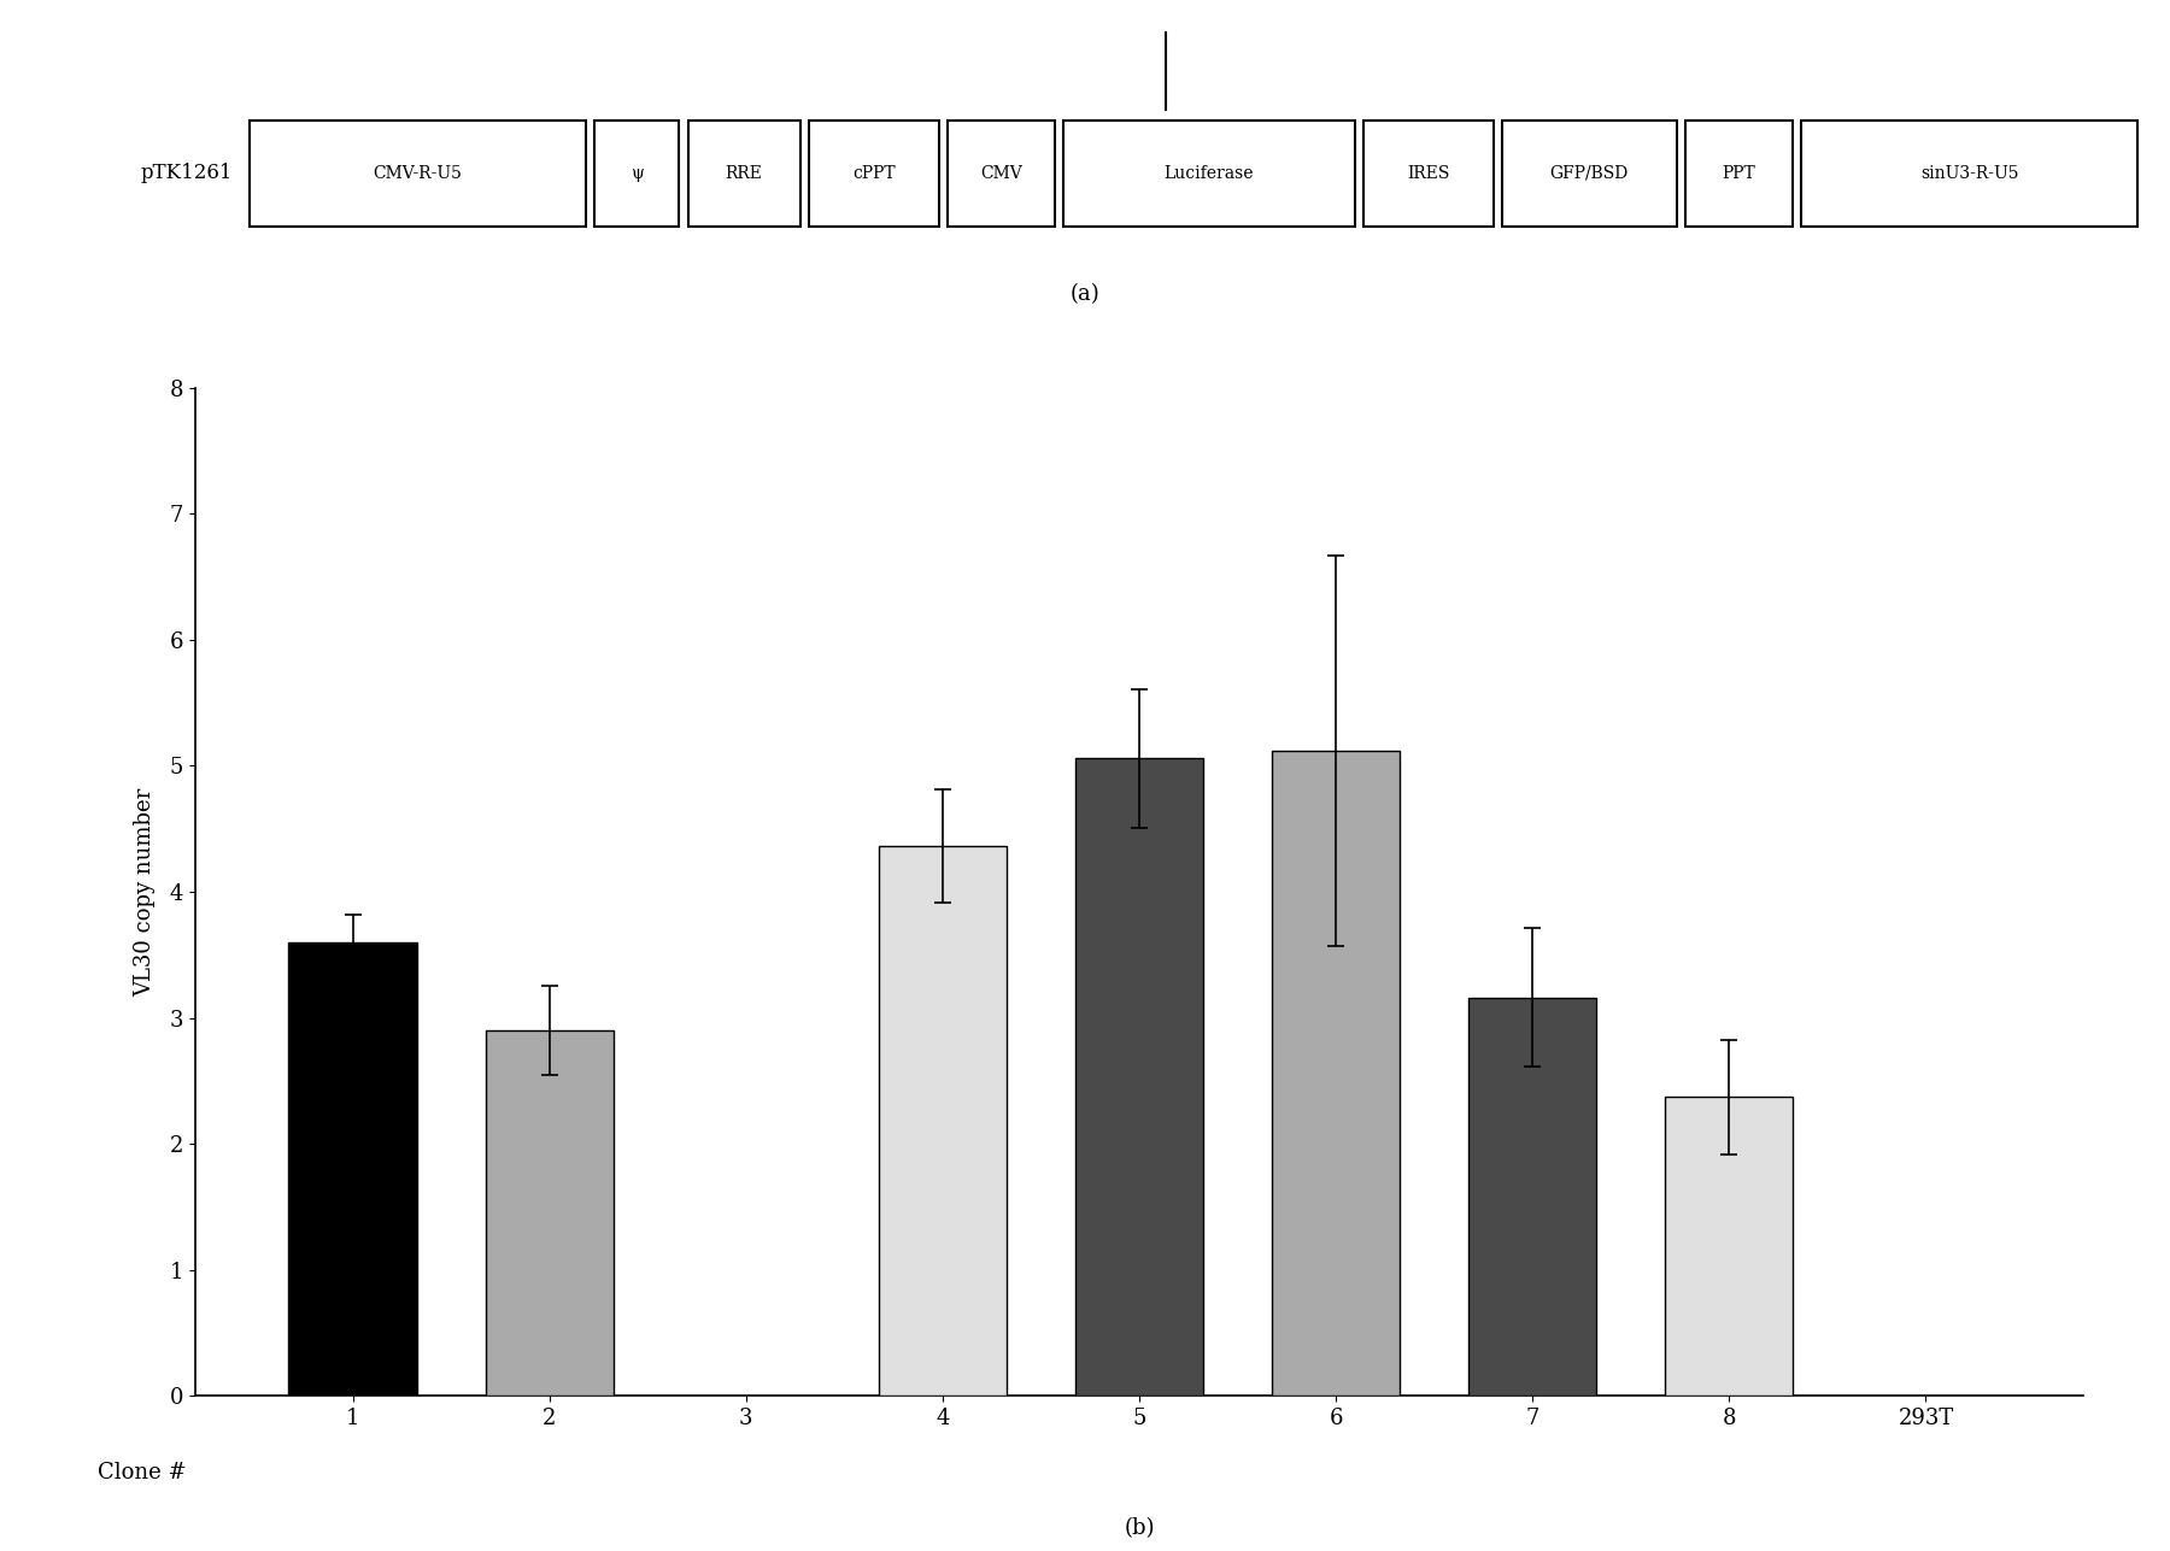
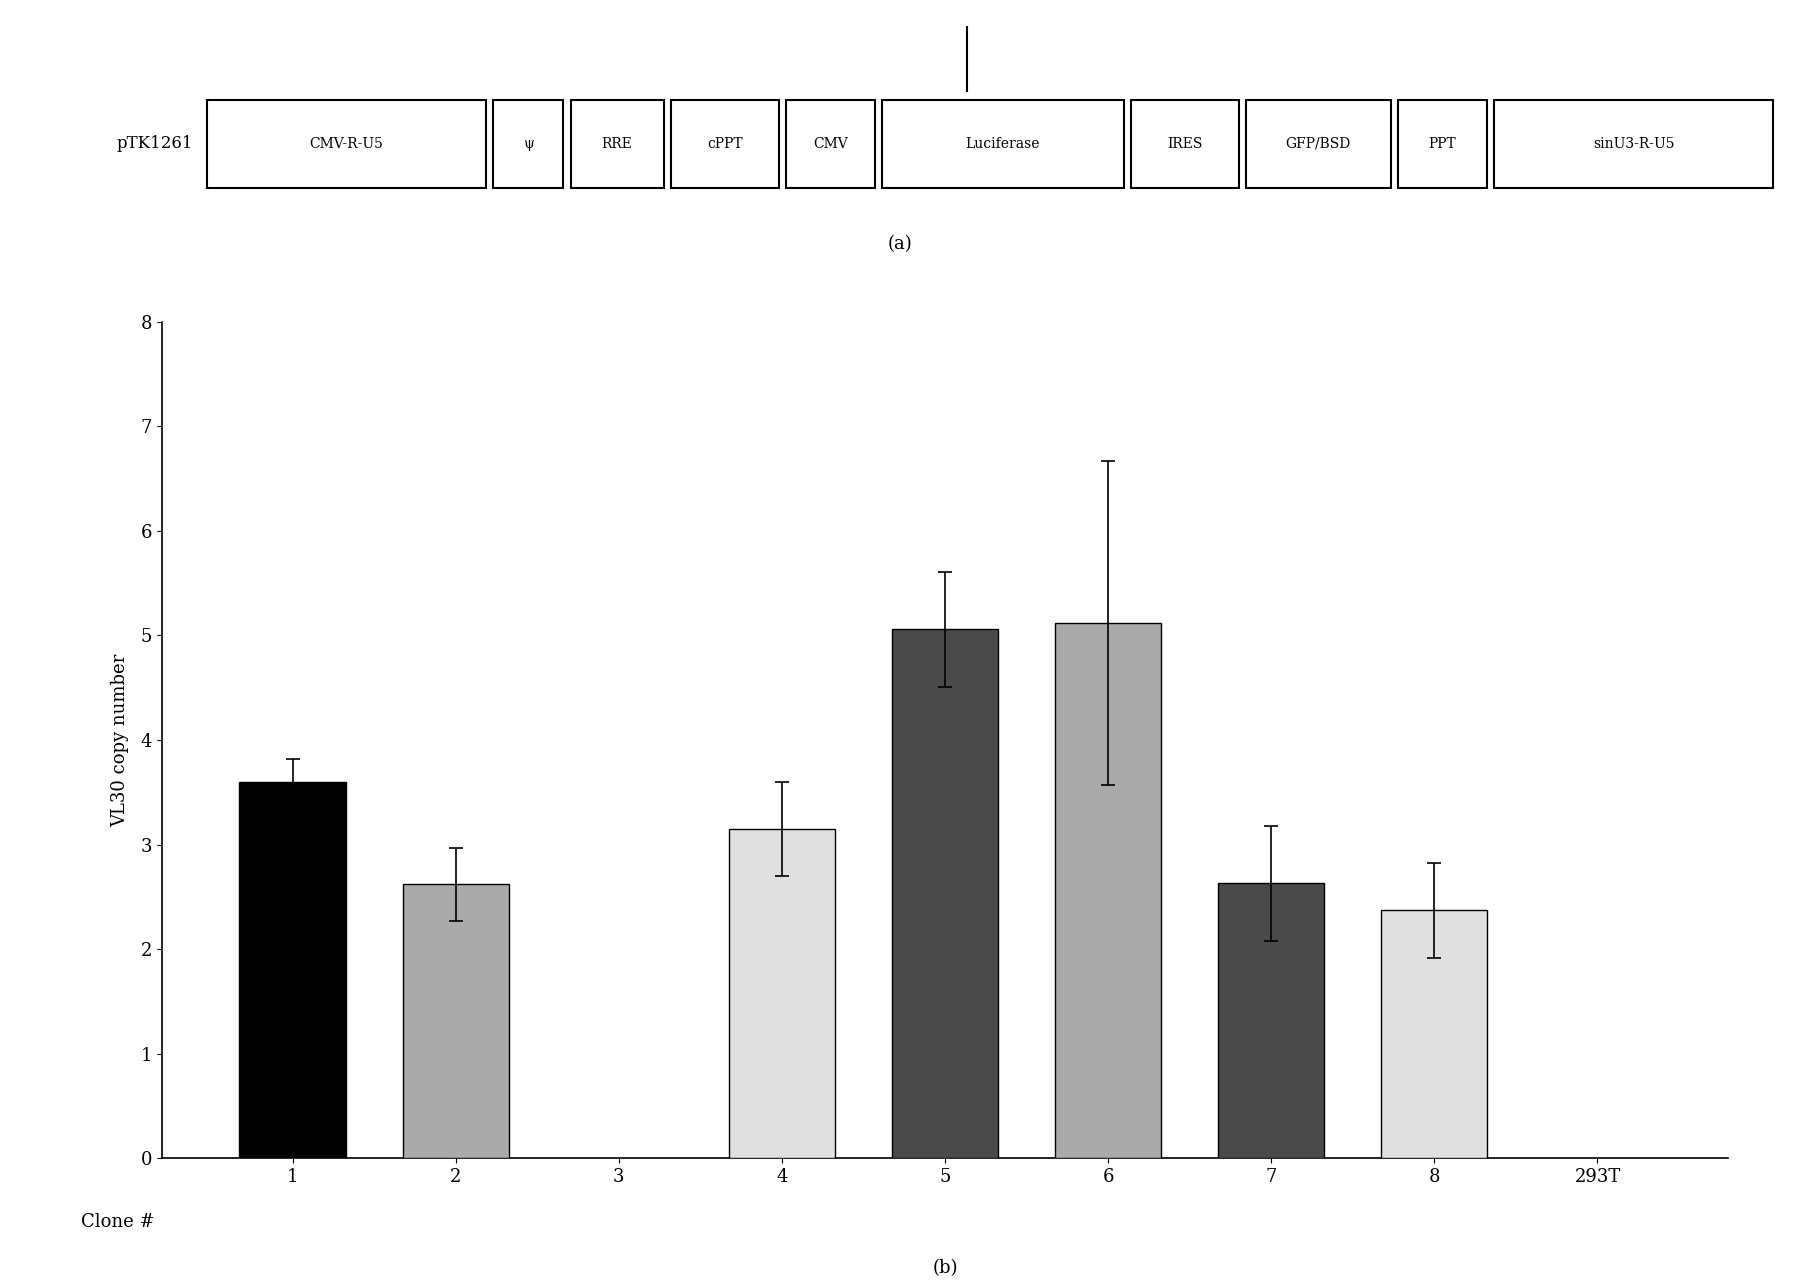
2: 2.90 -> 2.62
4: 4.36 -> 3.15
7: 3.16 -> 2.63
